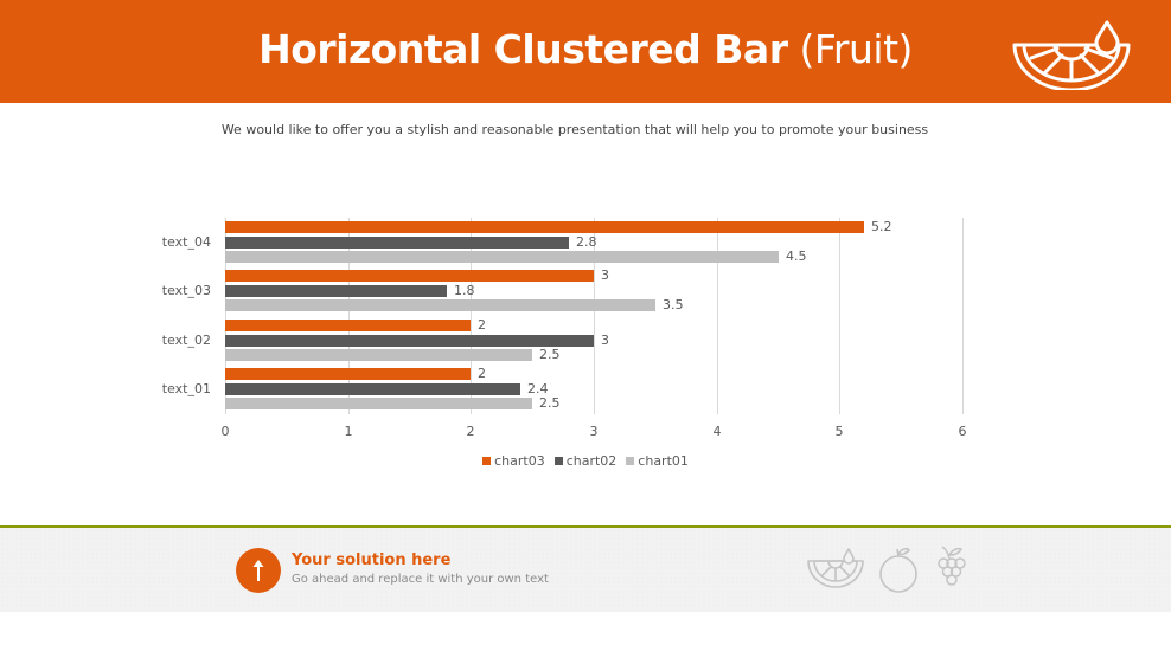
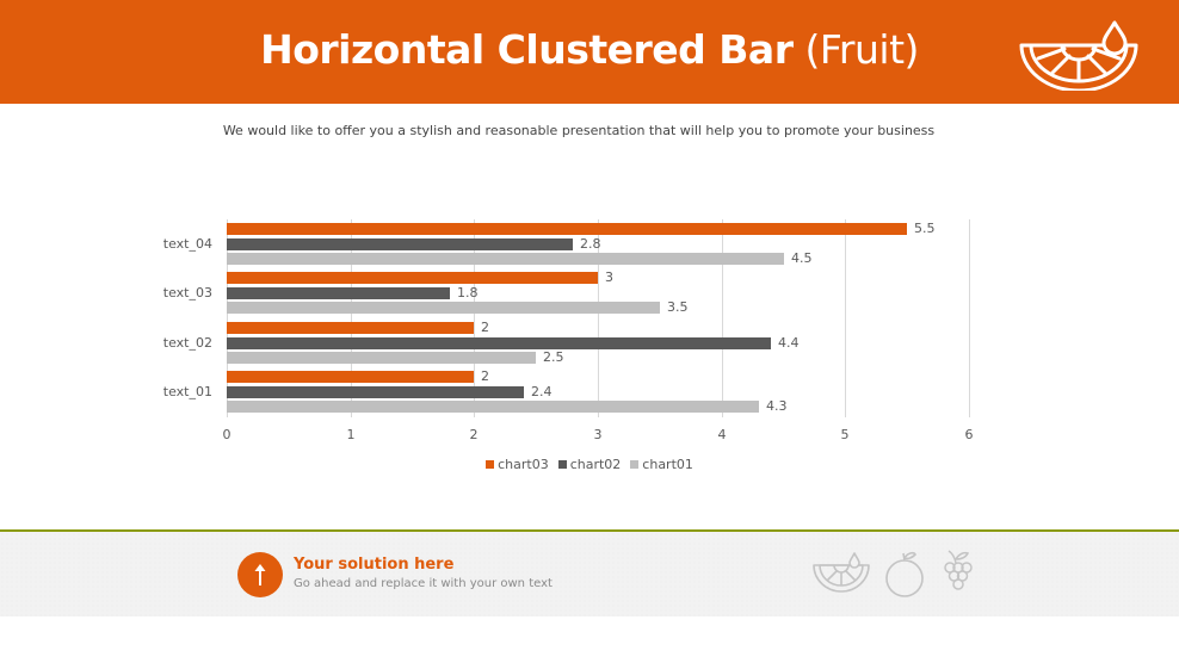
chart01/text_01: 2.5 -> 4.3
chart02/text_02: 3 -> 4.4
chart03/text_04: 5.2 -> 5.5
